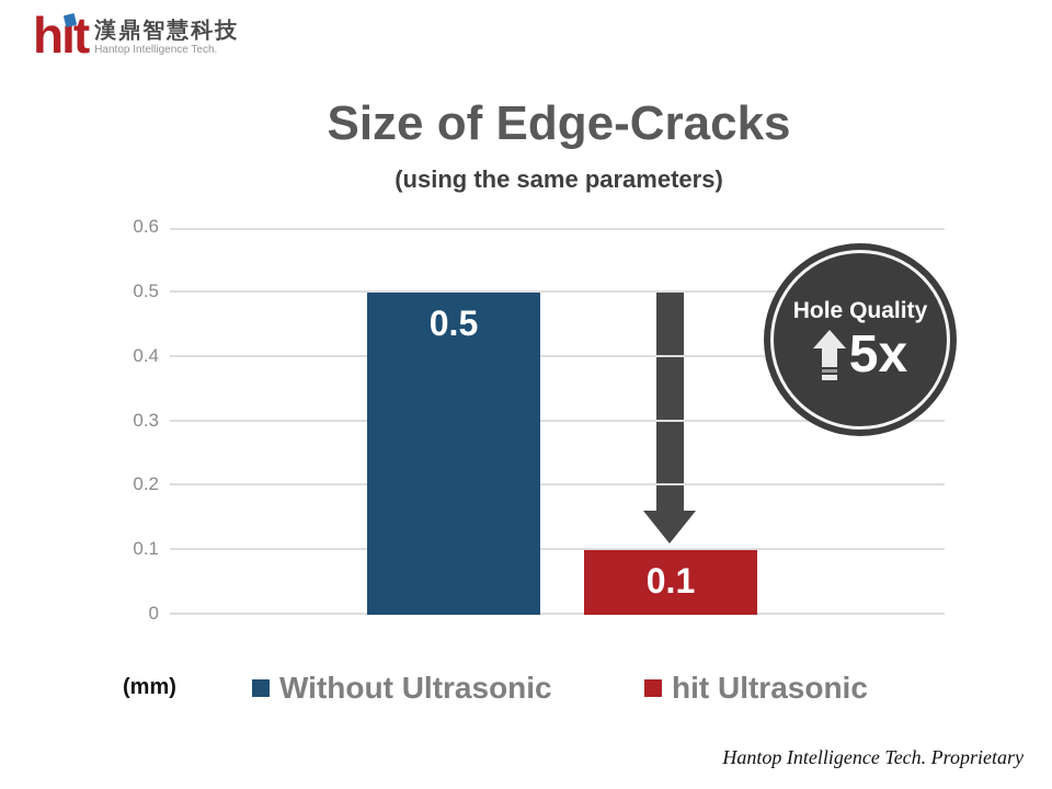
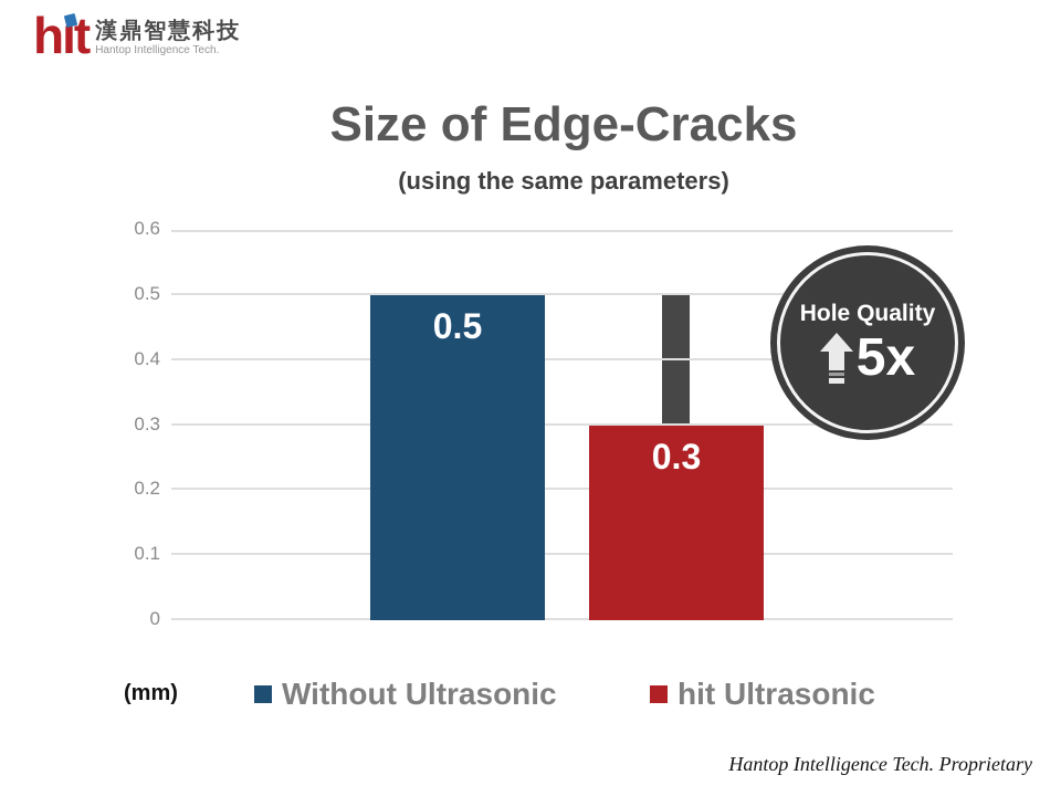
hit Ultrasonic: 0.1 -> 0.3
